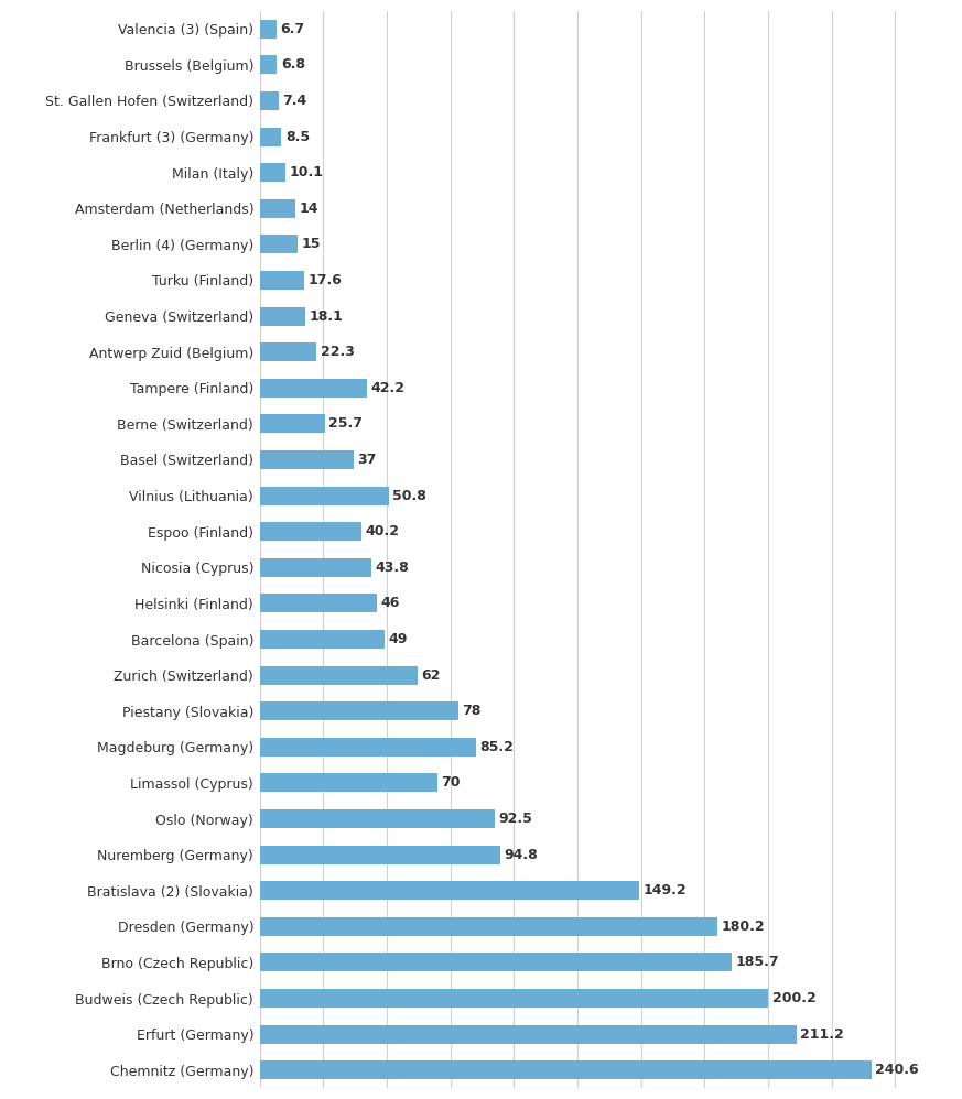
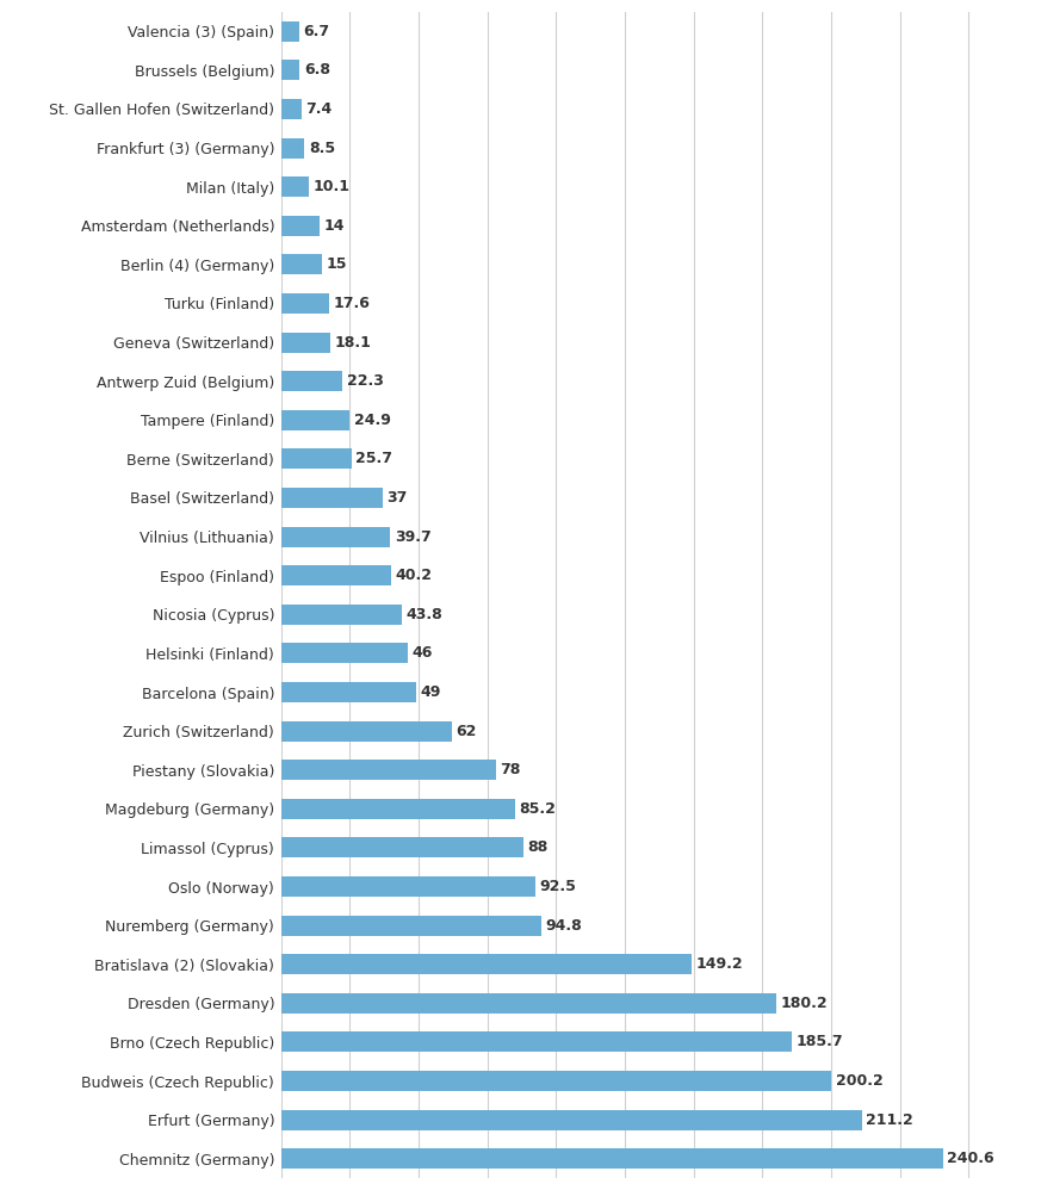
Tampere (Finland): 42.2 -> 24.9
Vilnius (Lithuania): 50.8 -> 39.7
Limassol (Cyprus): 70 -> 88
